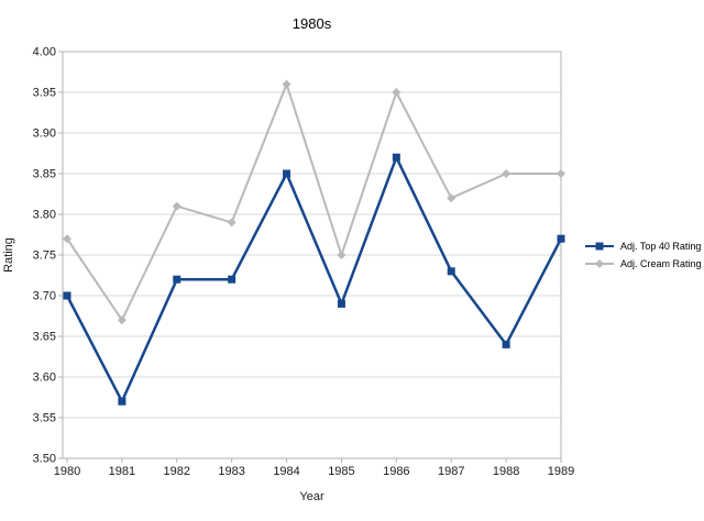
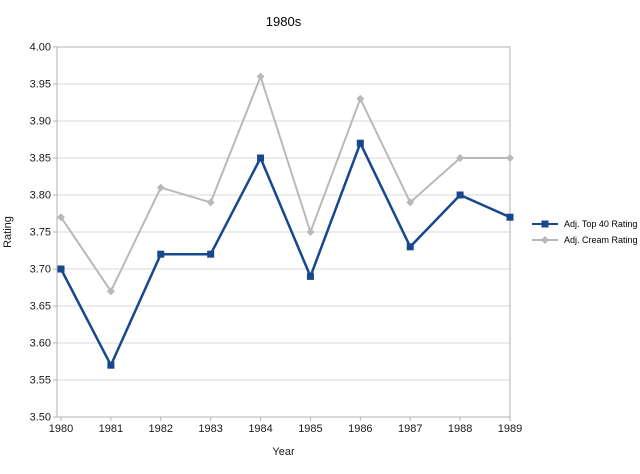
Adj. Cream Rating/1986: 3.95 -> 3.93
Adj. Cream Rating/1987: 3.82 -> 3.79
Adj. Top 40 Rating/1988: 3.64 -> 3.80
